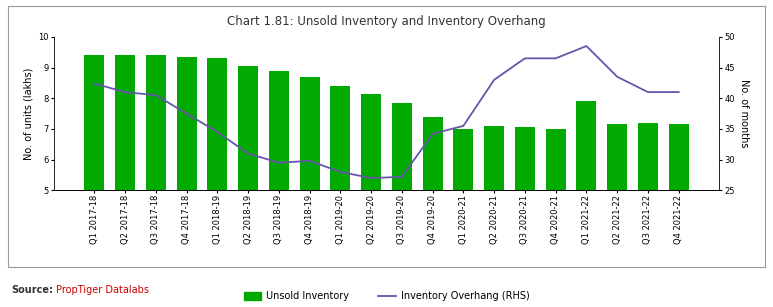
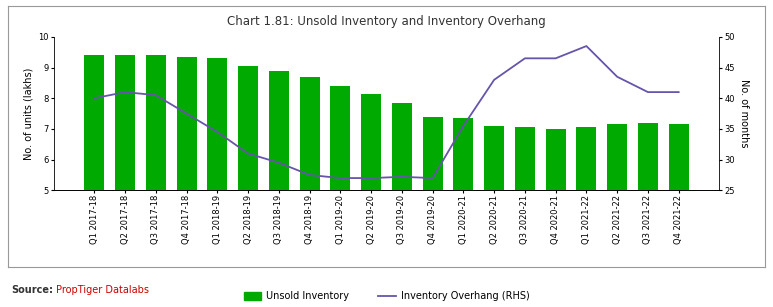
Inventory Overhang (RHS)/Q1 2017-18: 42.4 -> 40.0
Inventory Overhang (RHS)/Q4 2018-19: 29.8 -> 27.5
Inventory Overhang (RHS)/Q1 2019-20: 28.0 -> 27.0
Inventory Overhang (RHS)/Q4 2019-20: 34.2 -> 27.0
Unsold Inventory/Q1 2020-21: 7.00 -> 7.35
Unsold Inventory/Q1 2021-22: 7.90 -> 7.05
